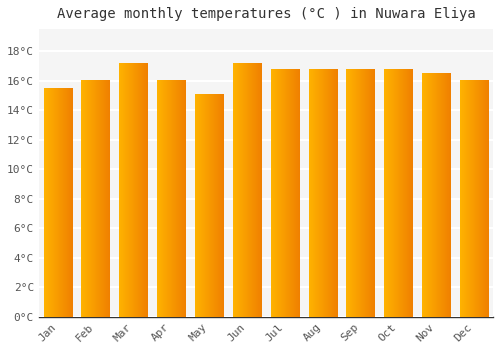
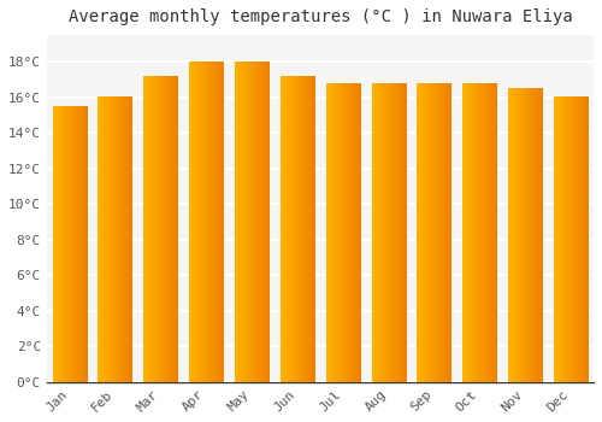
Apr: 16.0°C -> 18.0°C
May: 15.1°C -> 18.0°C
